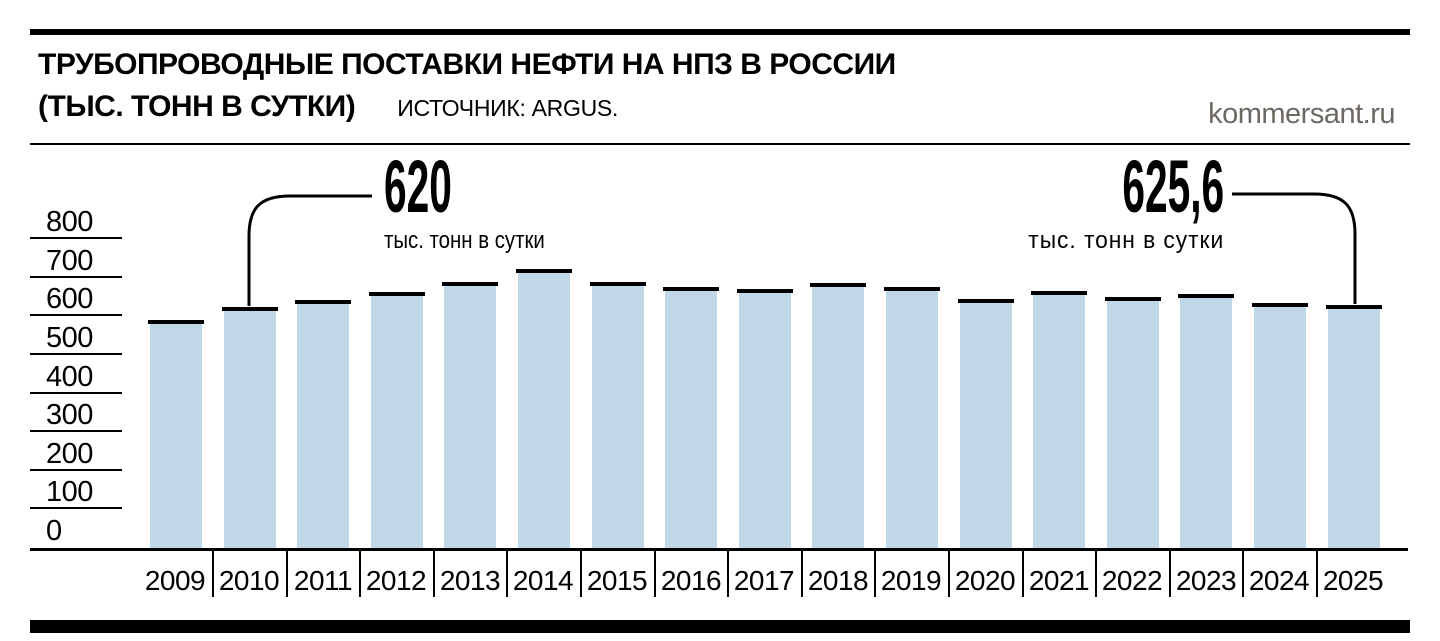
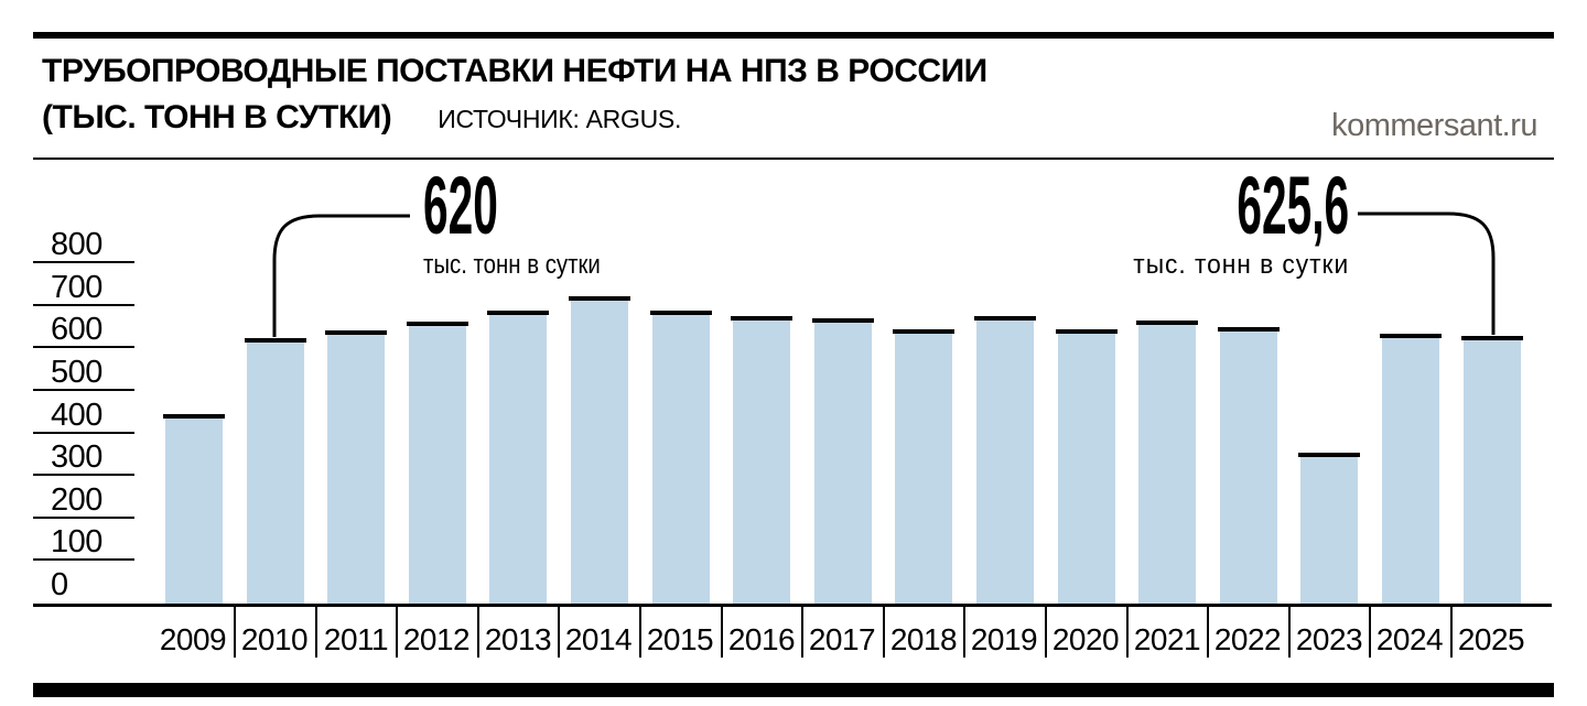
2009: 580 -> 440
2018: 680 -> 640
2023: 650 -> 350
